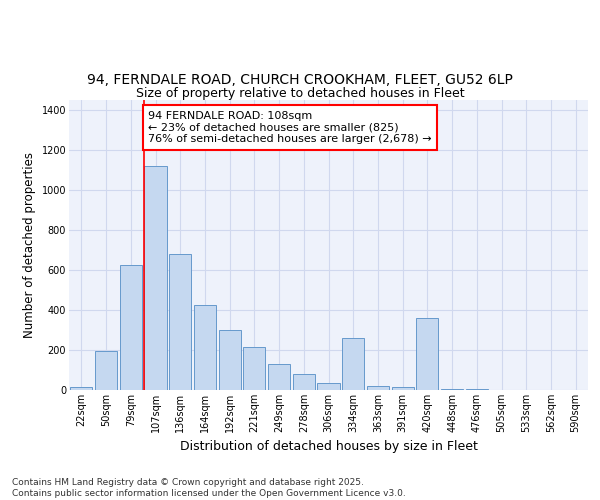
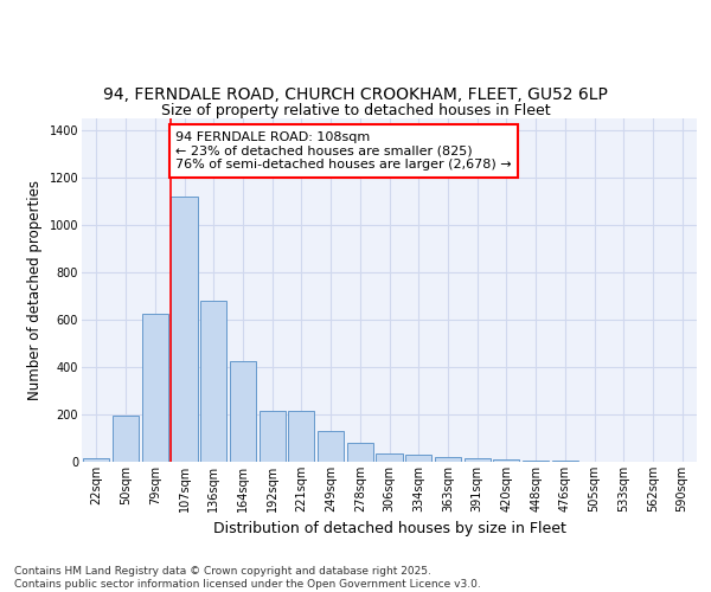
192sqm: 300 -> 220
334sqm: 260 -> 30
420sqm: 360 -> 10
